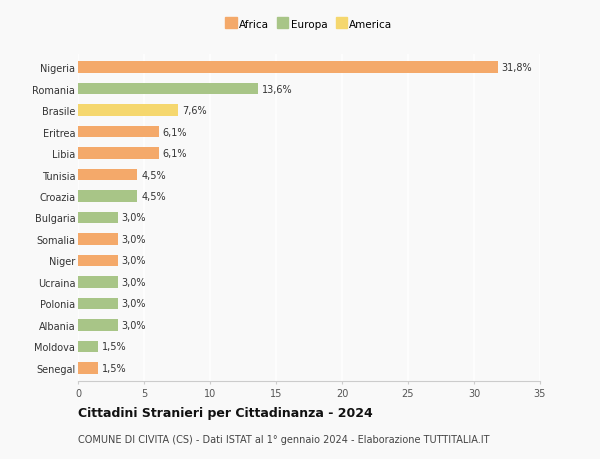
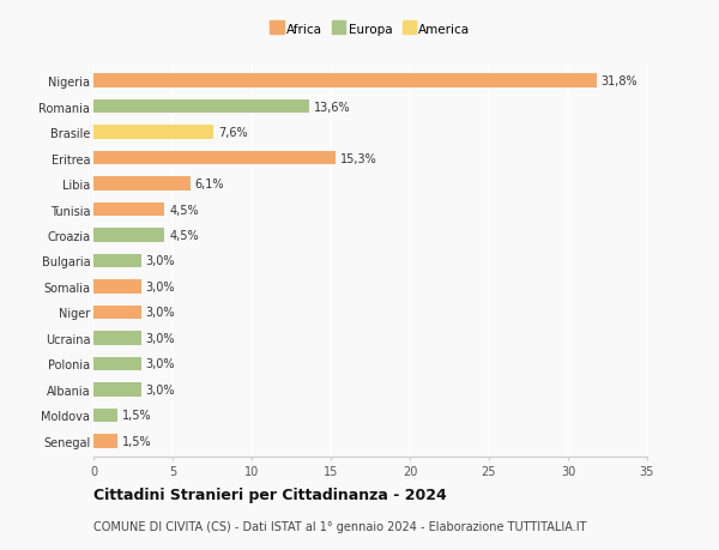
Eritrea: 6,1% -> 15,3%
